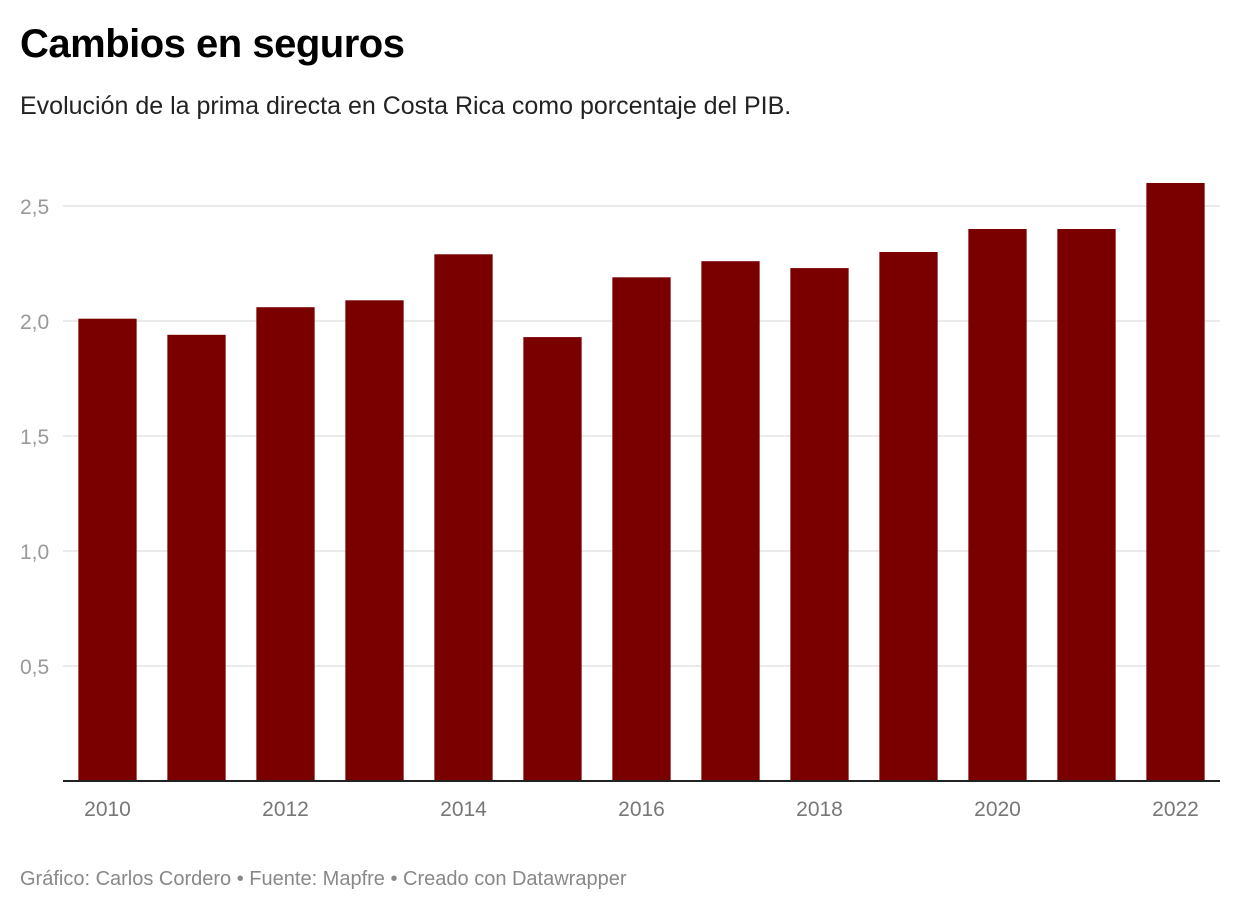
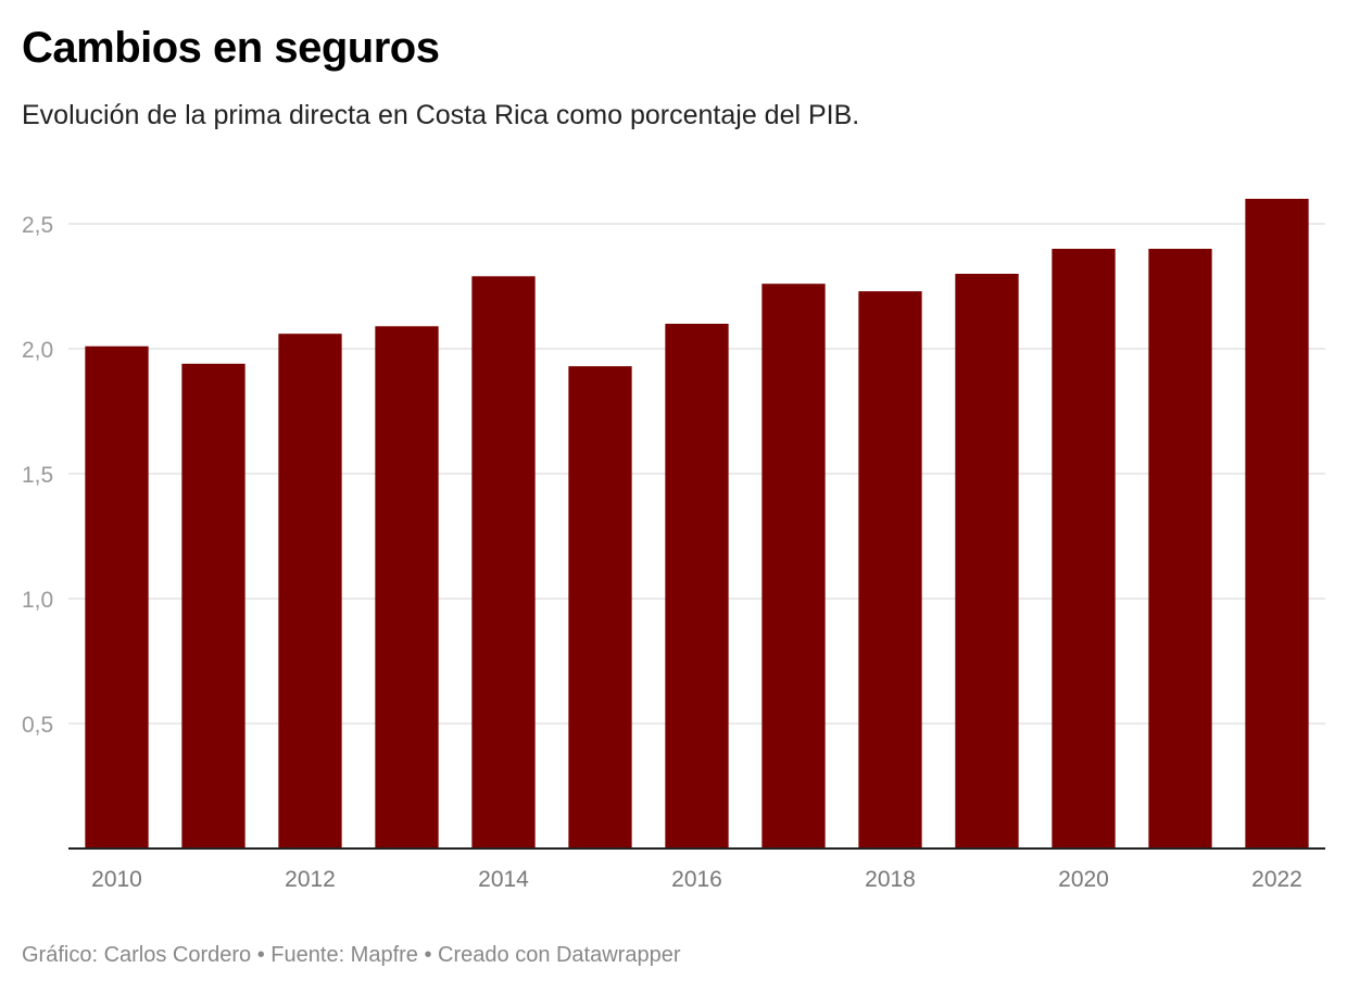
2016: 2,19 -> 2,10
